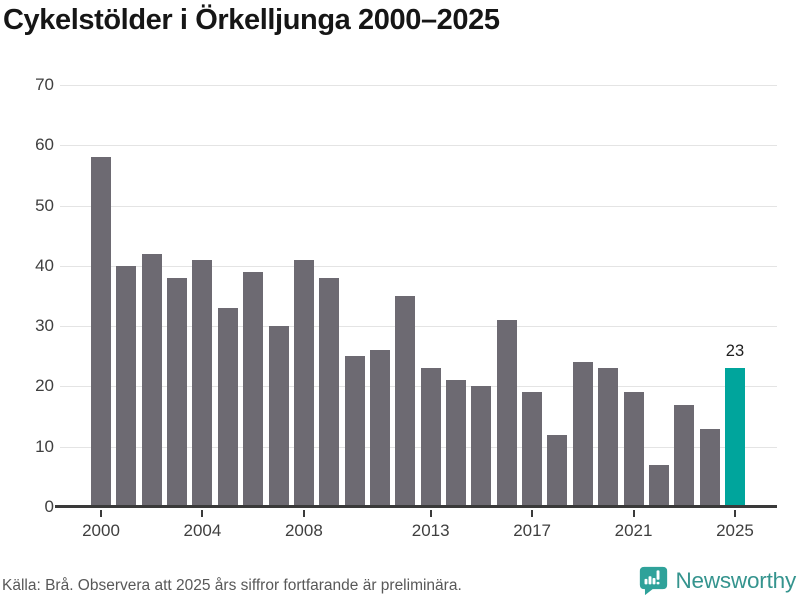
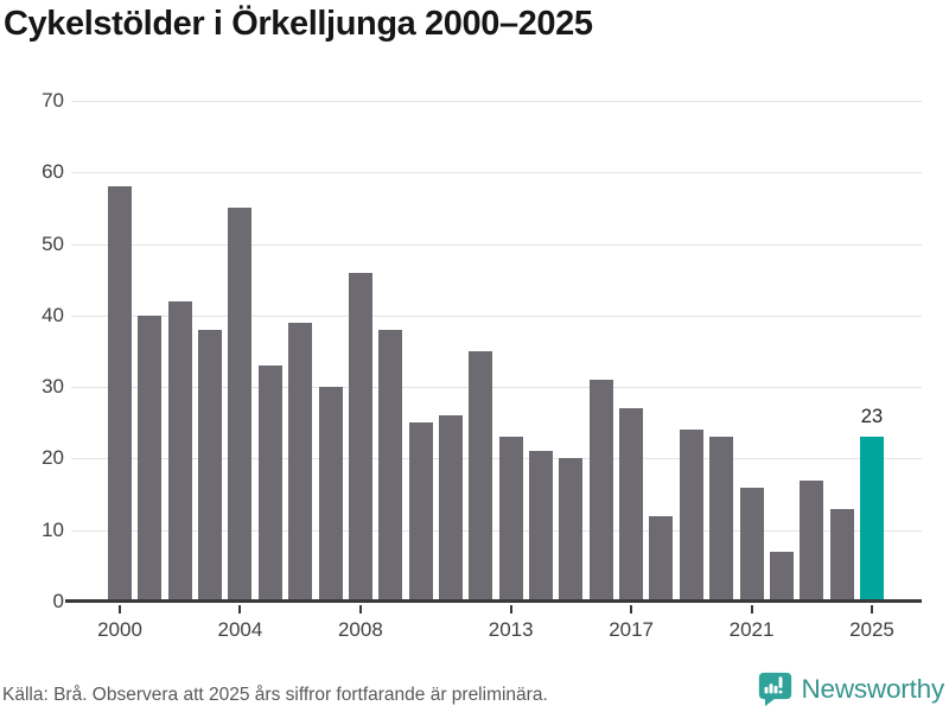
2004: 41 -> 55
2008: 41 -> 46
2017: 19 -> 27
2021: 19 -> 16
